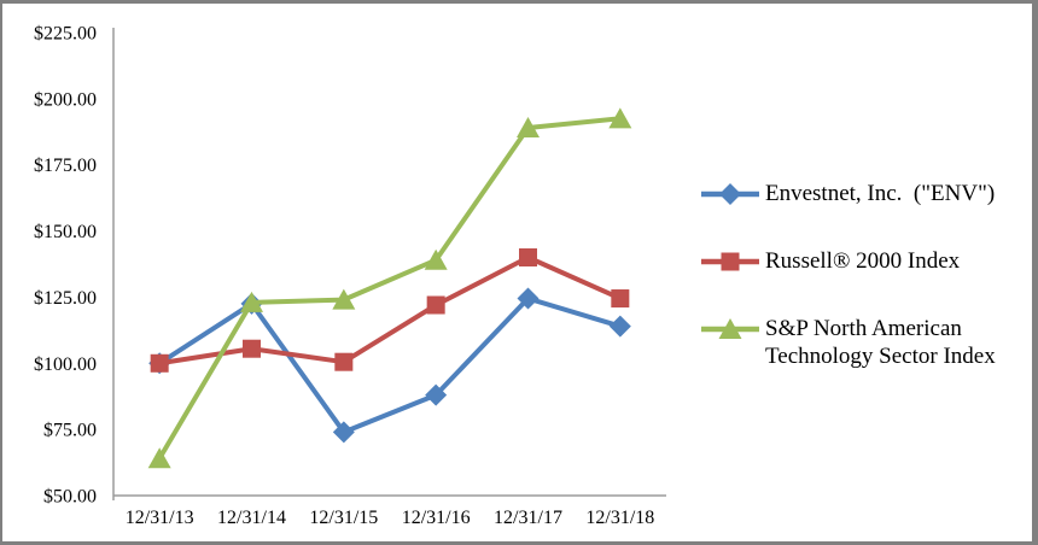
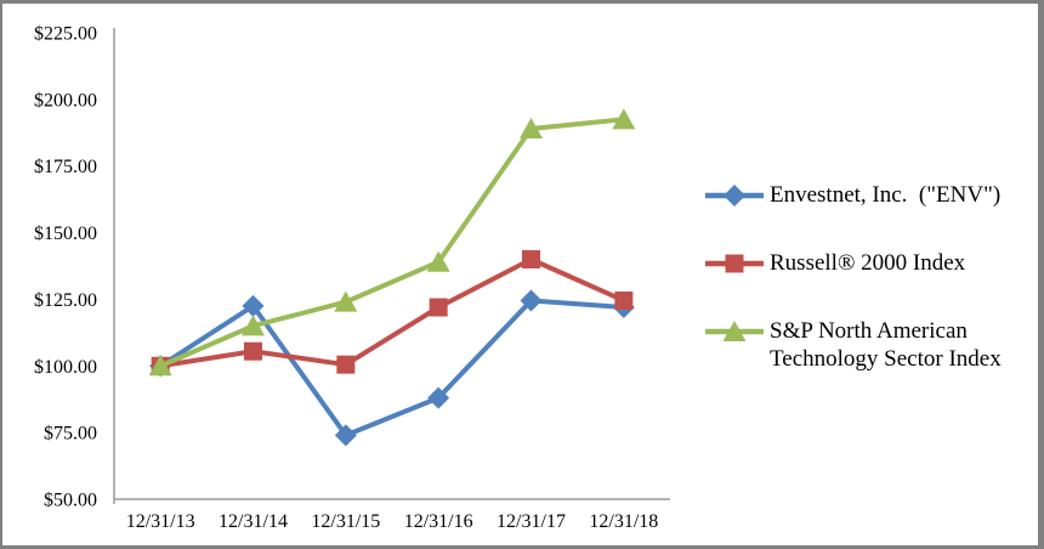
S&P North American Technology Sector Index/12/31/13: $64 -> $100
S&P North American Technology Sector Index/12/31/14: $123 -> $115
Envestnet, Inc. ("ENV")/12/31/18: $114 -> $122
